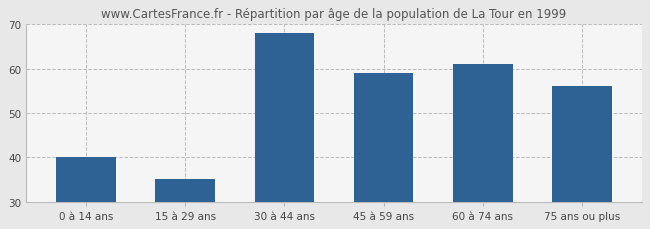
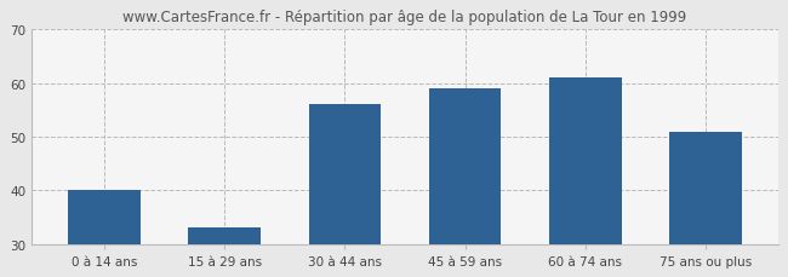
15 à 29 ans: 35 -> 33
30 à 44 ans: 68 -> 56
75 ans ou plus: 56 -> 51
